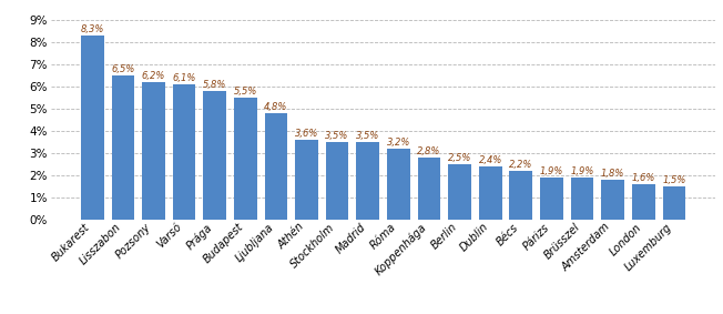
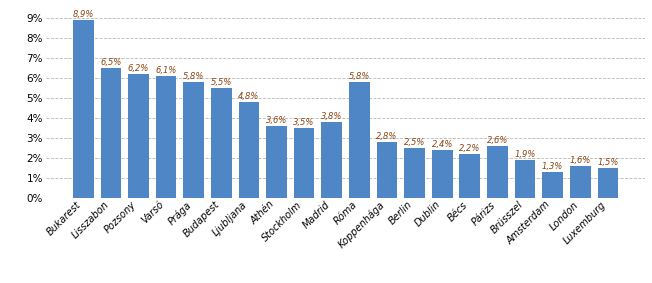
Bukarest: 8,3% -> 8,9%
Madrid: 3,5% -> 3,8%
Róma: 3,2% -> 5,8%
Párizs: 1,9% -> 2,6%
Amsterdam: 1,8% -> 1,3%
